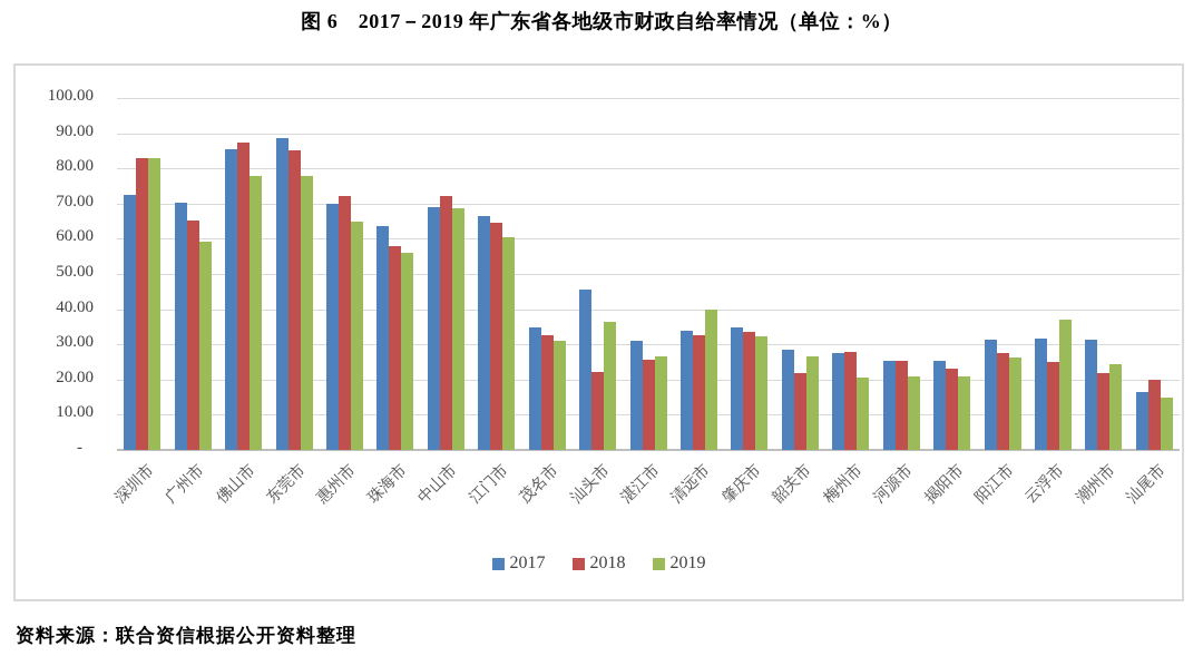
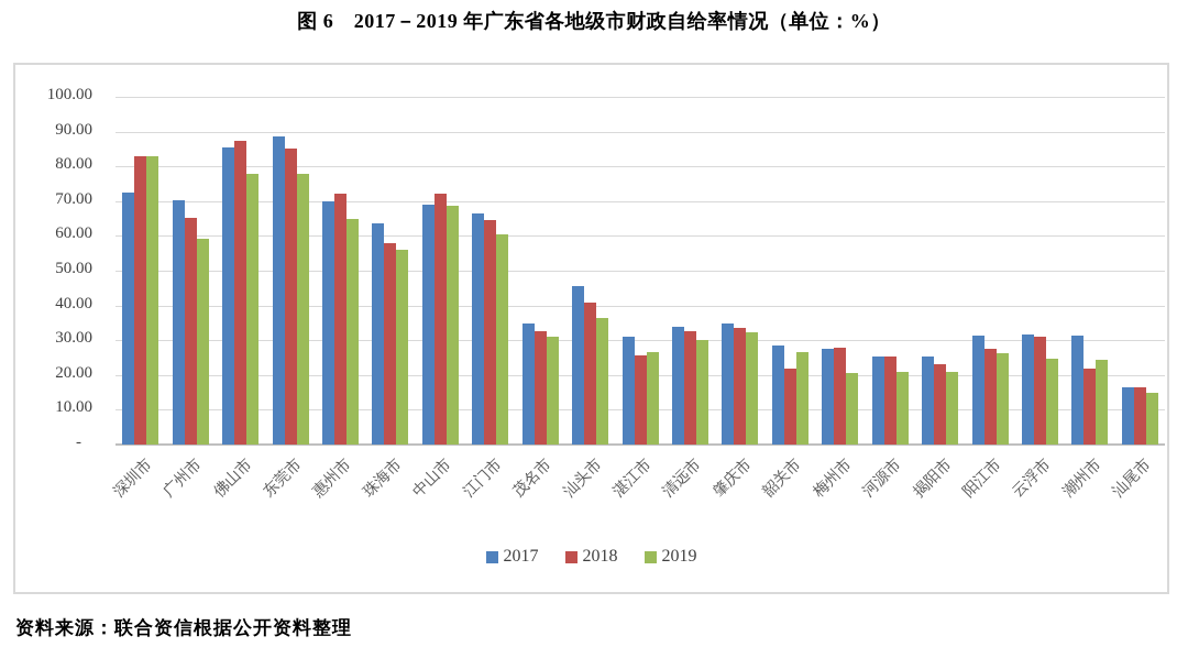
2018/汕头市: 22 -> 41
2019/清远市: 40 -> 30
2018/云浮市: 25 -> 31
2019/云浮市: 37 -> 25
2018/汕尾市: 20 -> 16
